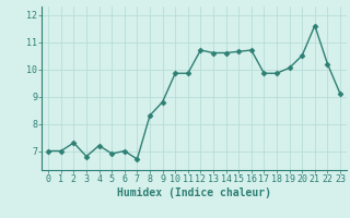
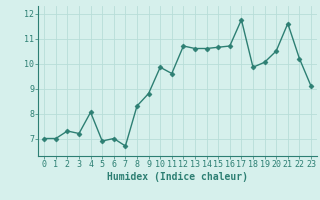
3: 6.80 -> 7.20
4: 7.20 -> 8.05
11: 9.85 -> 9.60
17: 9.85 -> 11.75
